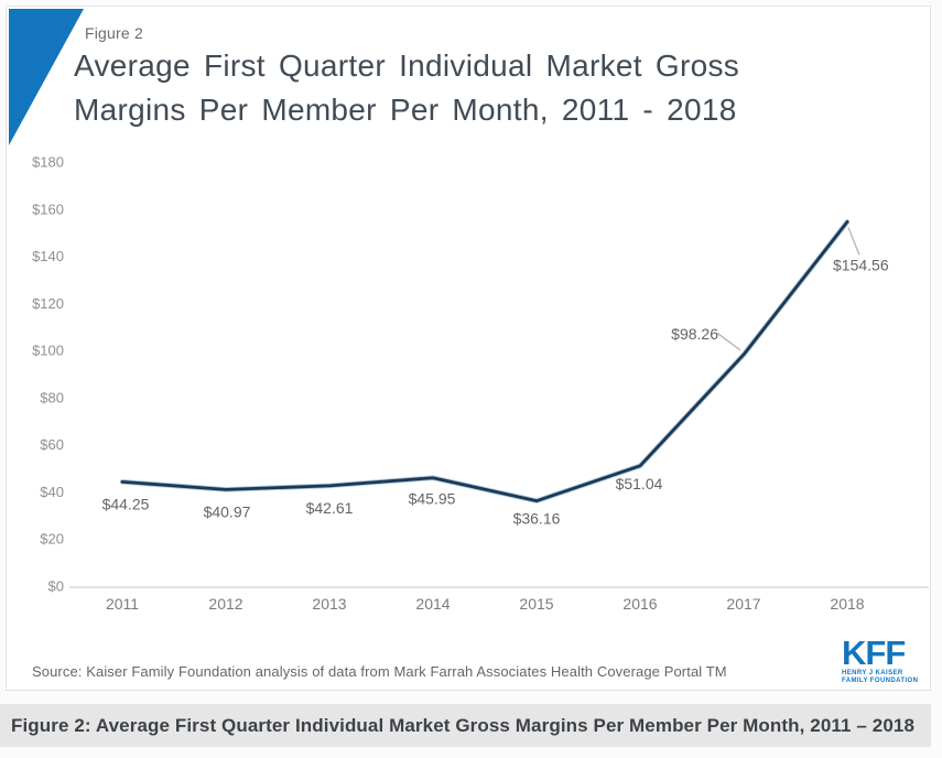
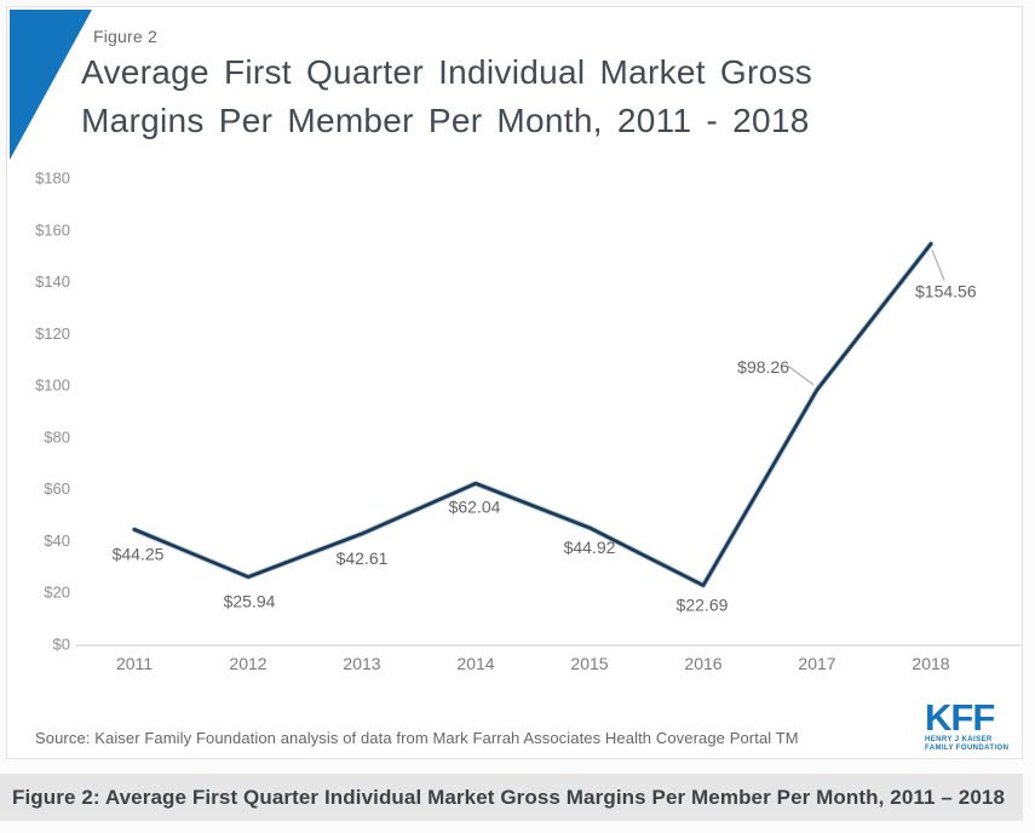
2012: $40.97 -> $25.94
2014: $45.95 -> $62.04
2015: $36.16 -> $44.92
2016: $51.04 -> $22.69
